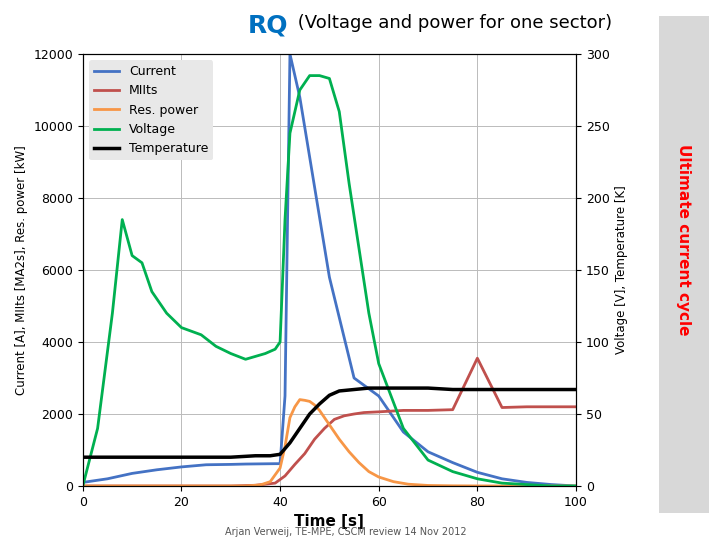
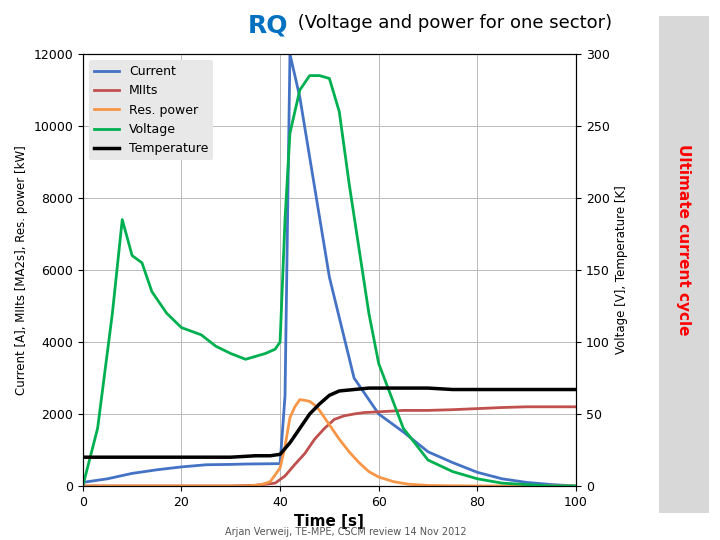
Current/60: 2500 -> 2000
MIIts/80: 3550 -> 2150
